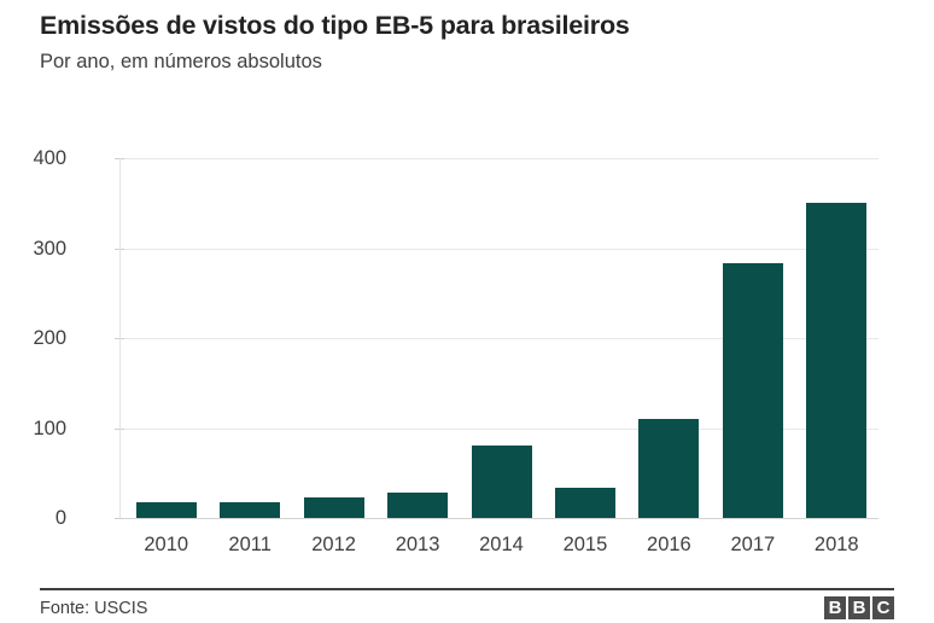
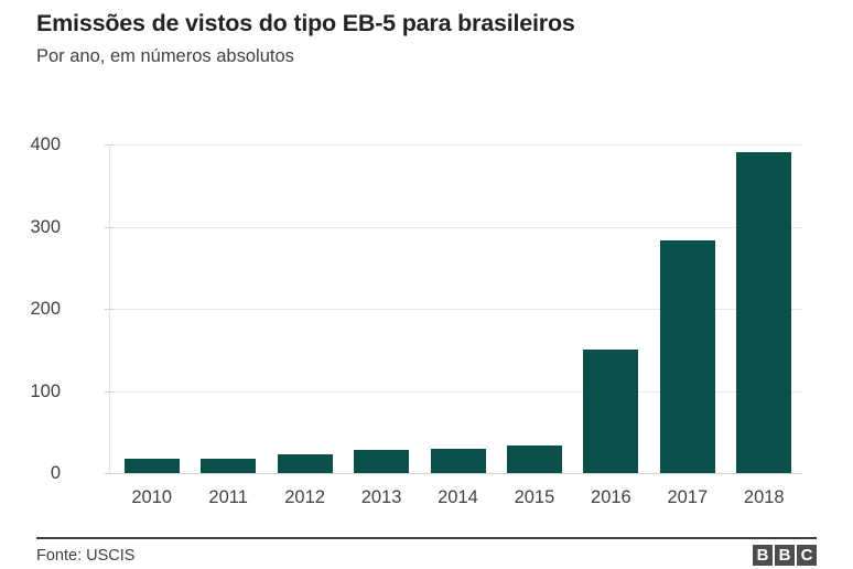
2014: 80 -> 30
2016: 110 -> 150
2018: 350 -> 390
